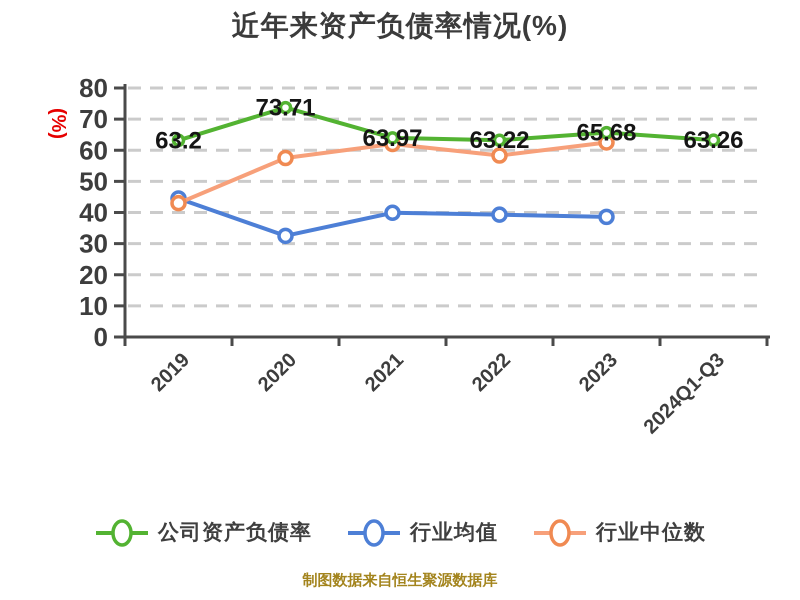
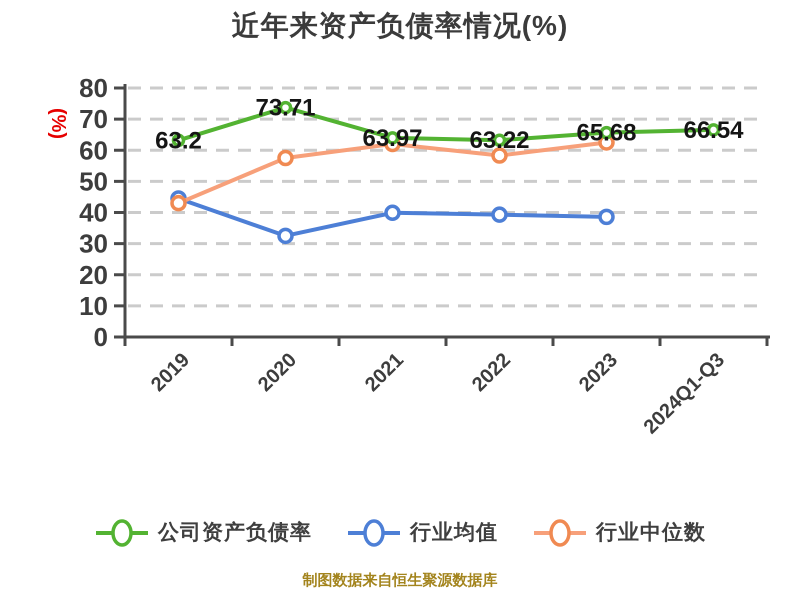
公司资产负债率/2024Q1-Q3: 63.26 -> 66.54
